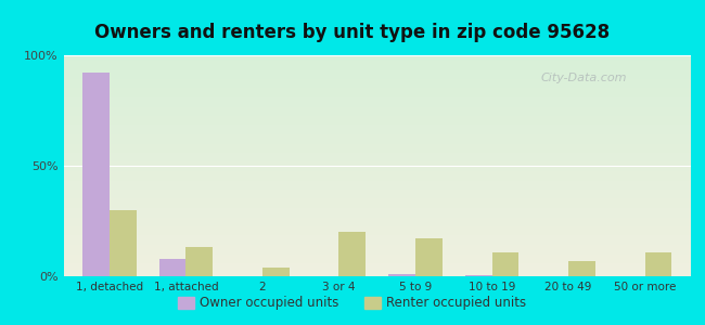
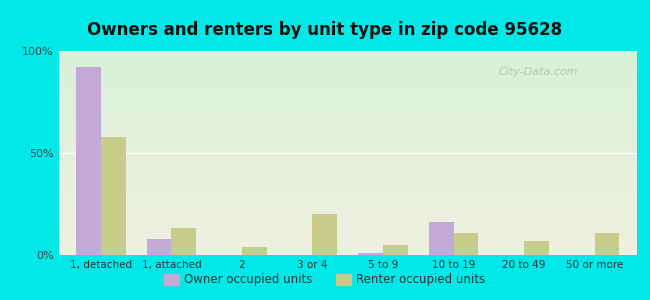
Renter occupied units/1, detached: 30% -> 58%
Renter occupied units/5 to 9: 17% -> 5%
Owner occupied units/10 to 19: 0.5% -> 16.0%
